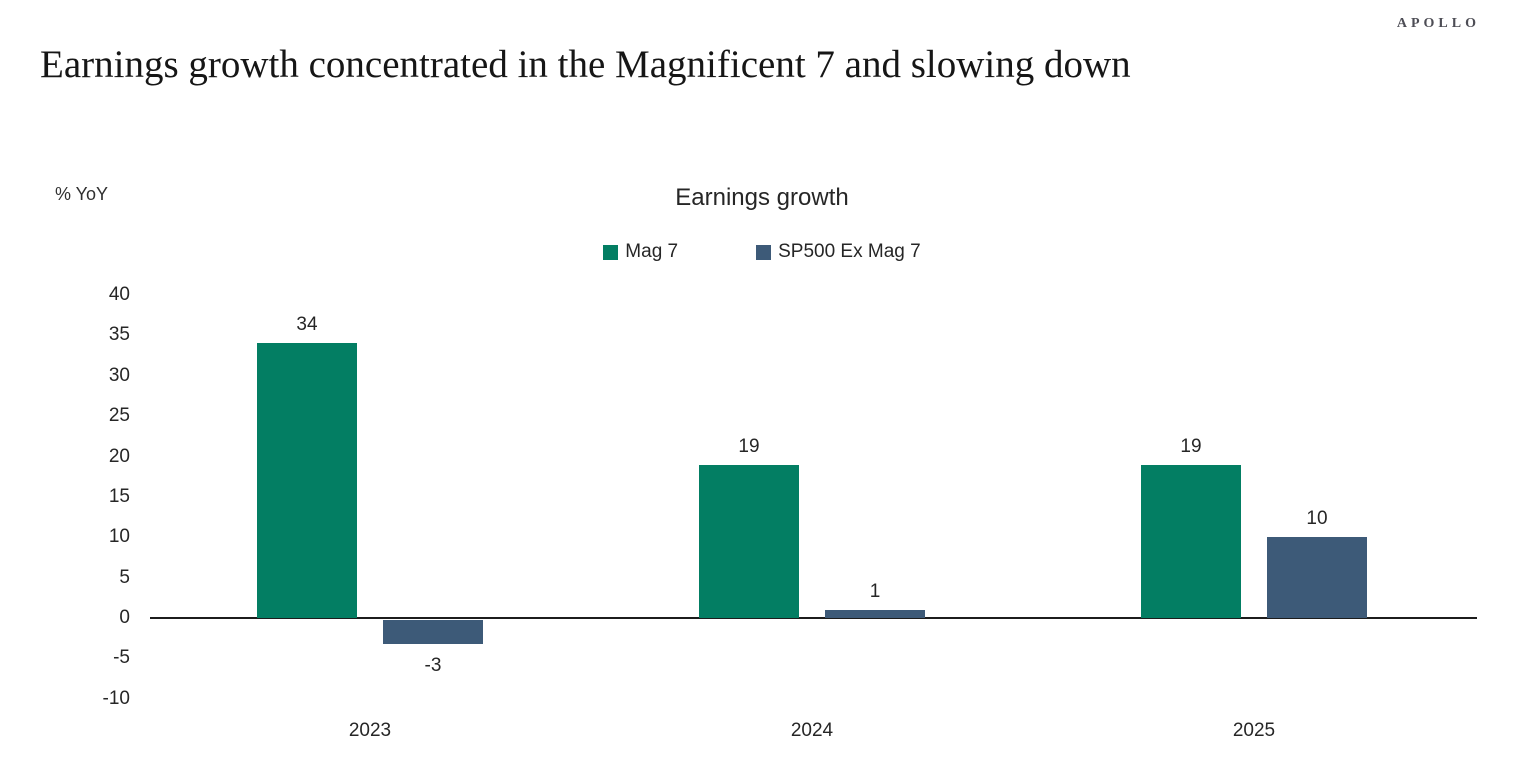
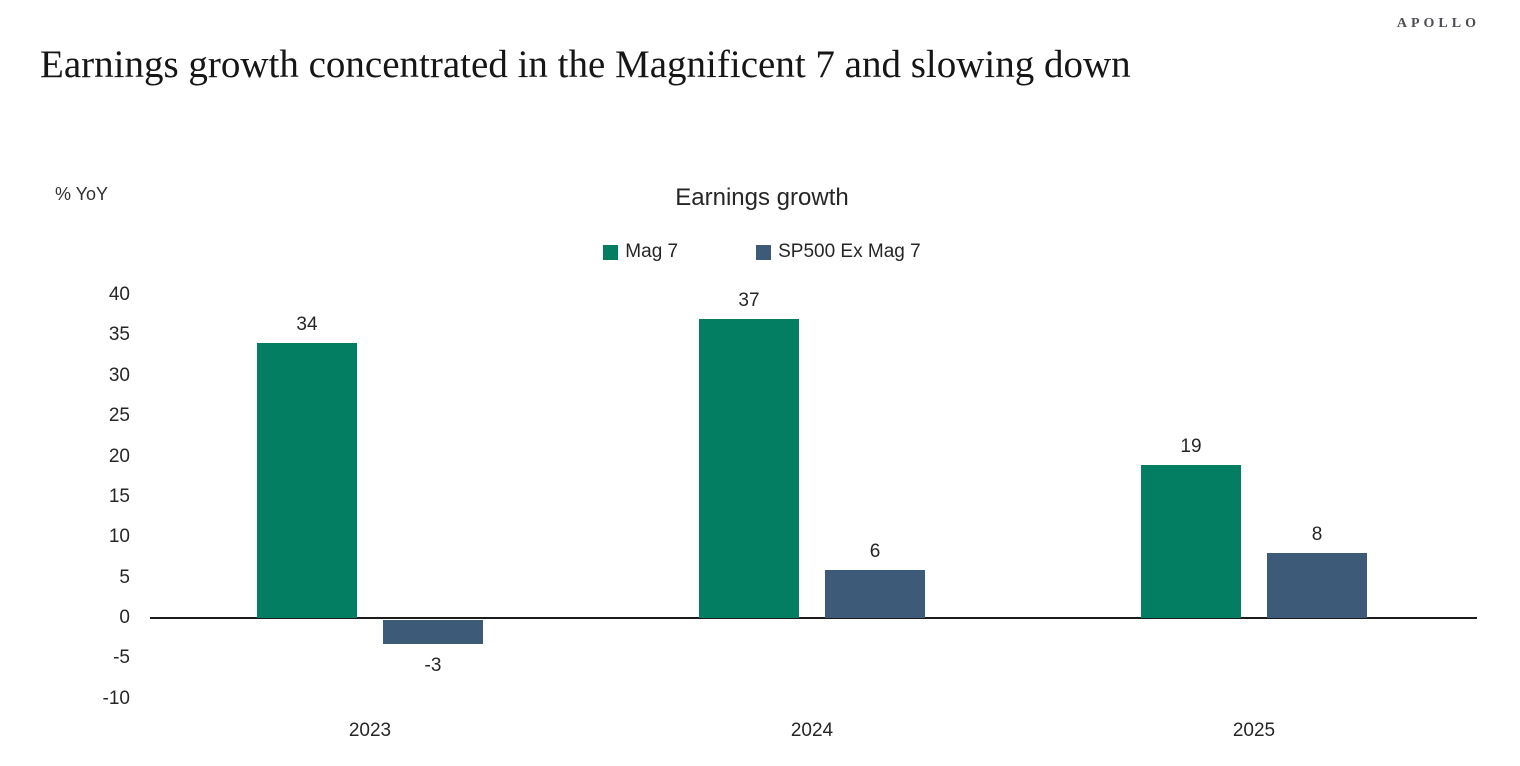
Mag 7/2024: 19 -> 37
SP500 Ex Mag 7/2024: 1 -> 6
SP500 Ex Mag 7/2025: 10 -> 8
